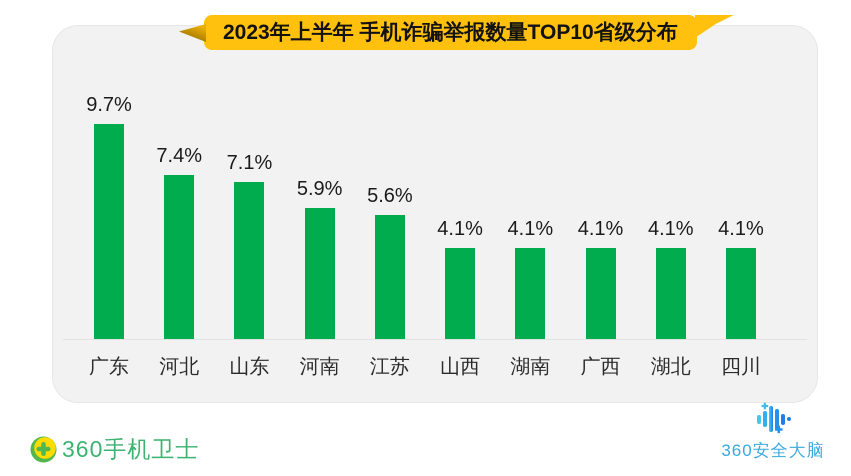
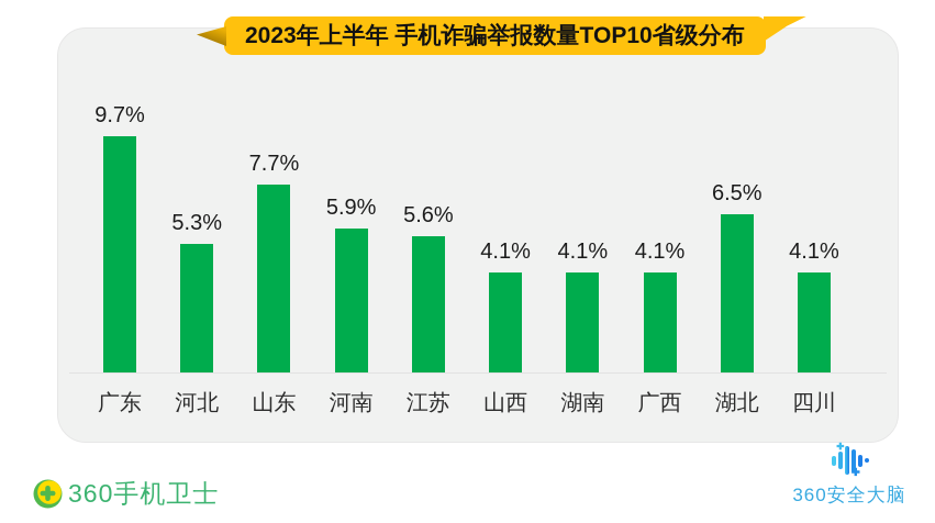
河北: 7.4% -> 5.3%
山东: 7.1% -> 7.7%
湖北: 4.1% -> 6.5%
